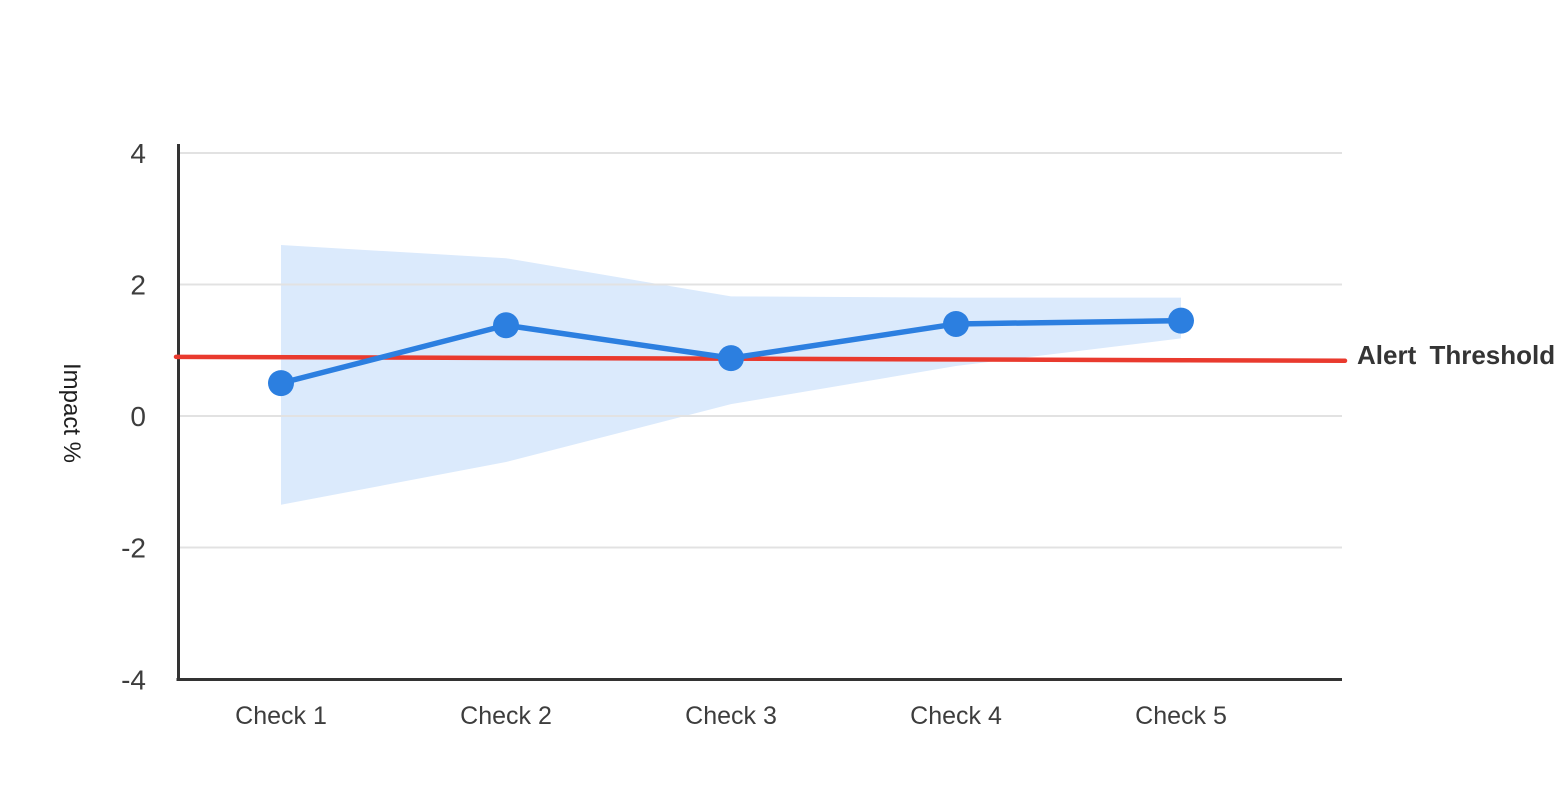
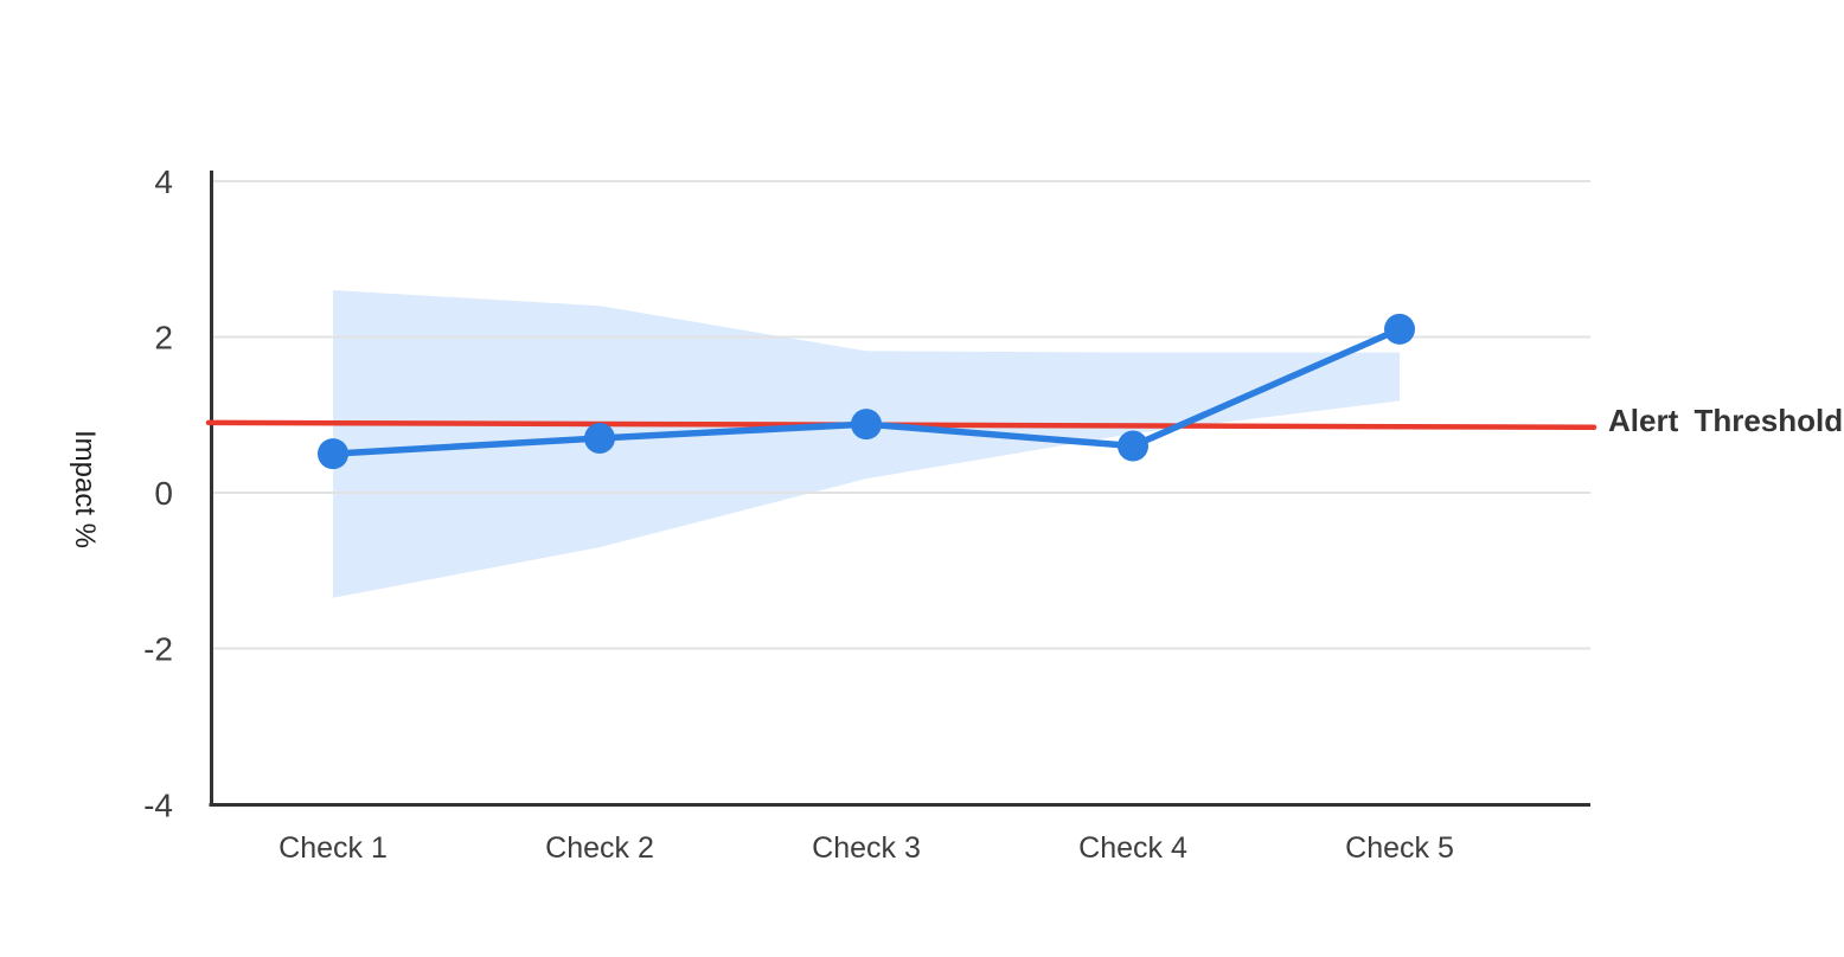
Check 2: 1.4 -> 0.7
Check 4: 1.4 -> 0.6
Check 5: 1.4 -> 2.1
